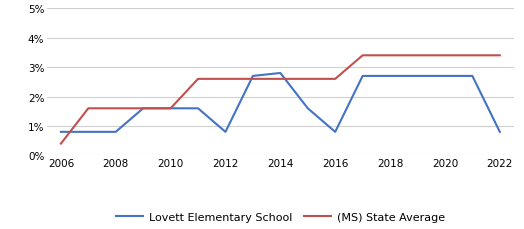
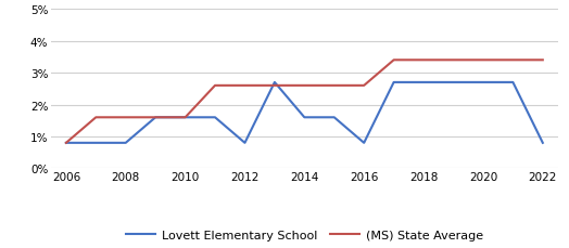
(MS) State Average/2006: 0.4% -> 0.8%
Lovett Elementary School/2014: 2.8% -> 1.6%
